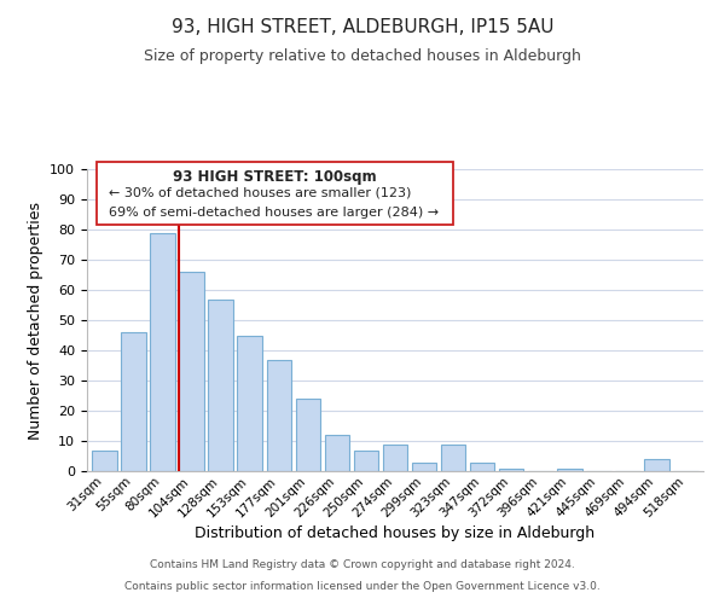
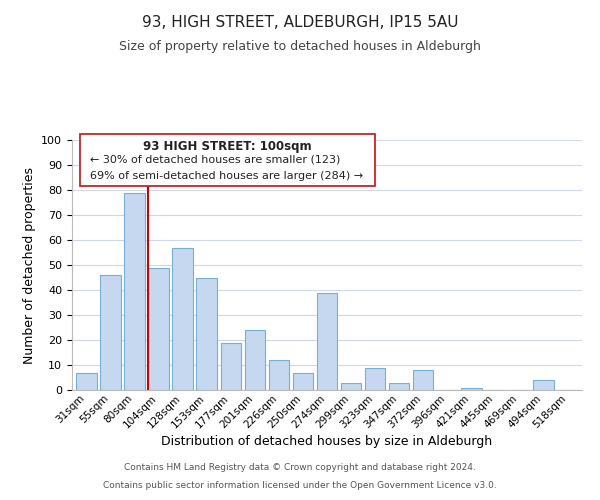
104sqm: 66 -> 49
177sqm: 37 -> 19
274sqm: 9 -> 39
372sqm: 1 -> 8
